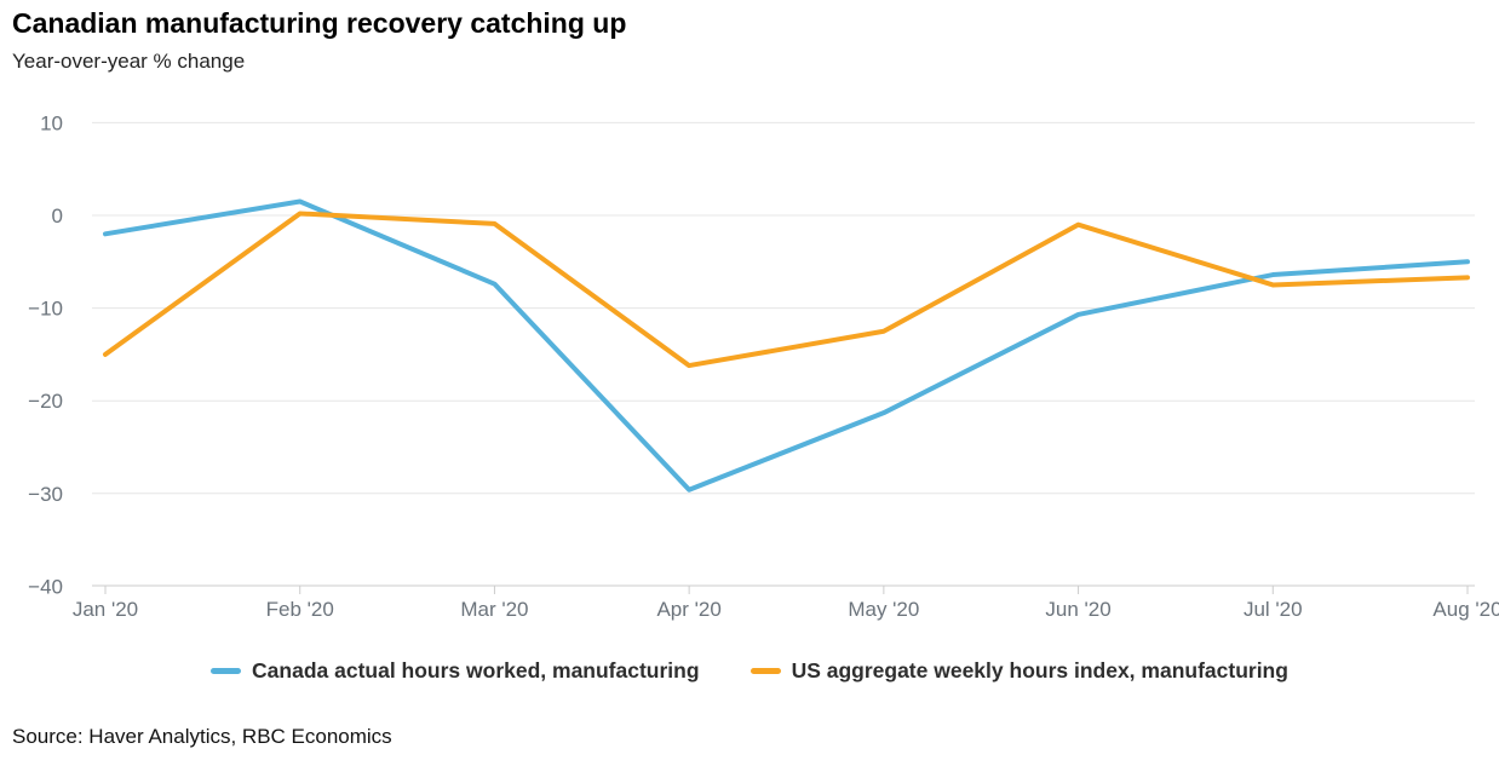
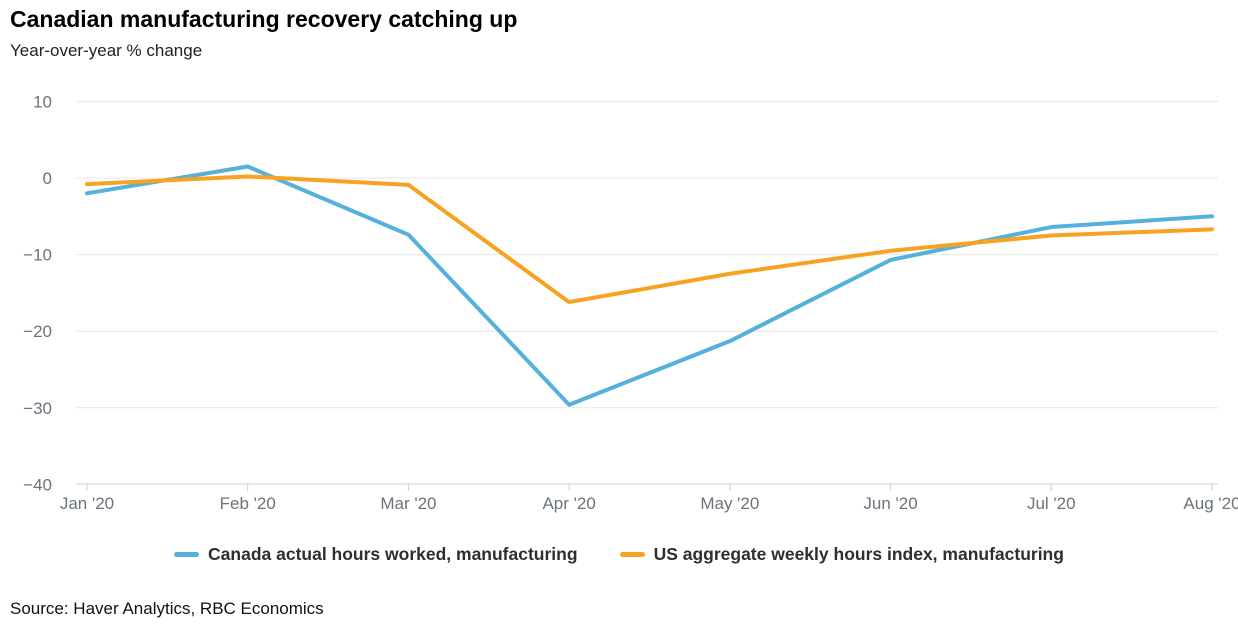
US aggregate weekly hours index, manufacturing/Jan '20: -15 -> -1
US aggregate weekly hours index, manufacturing/Jun '20: -1 -> -10
